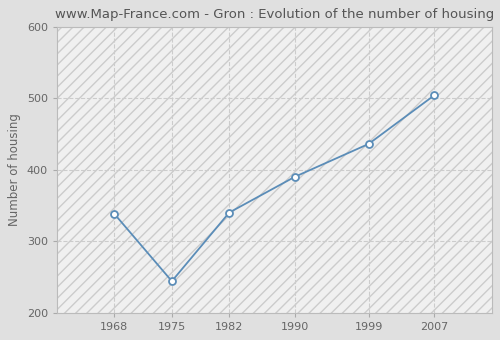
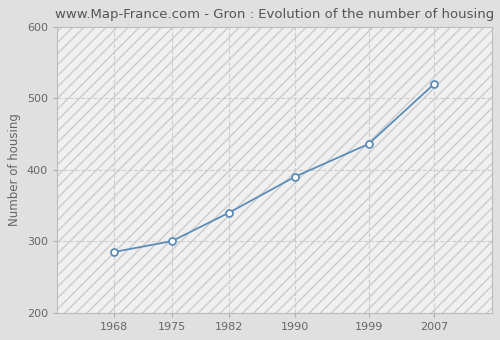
1968: 338 -> 285
1975: 244 -> 300
2007: 504 -> 520
